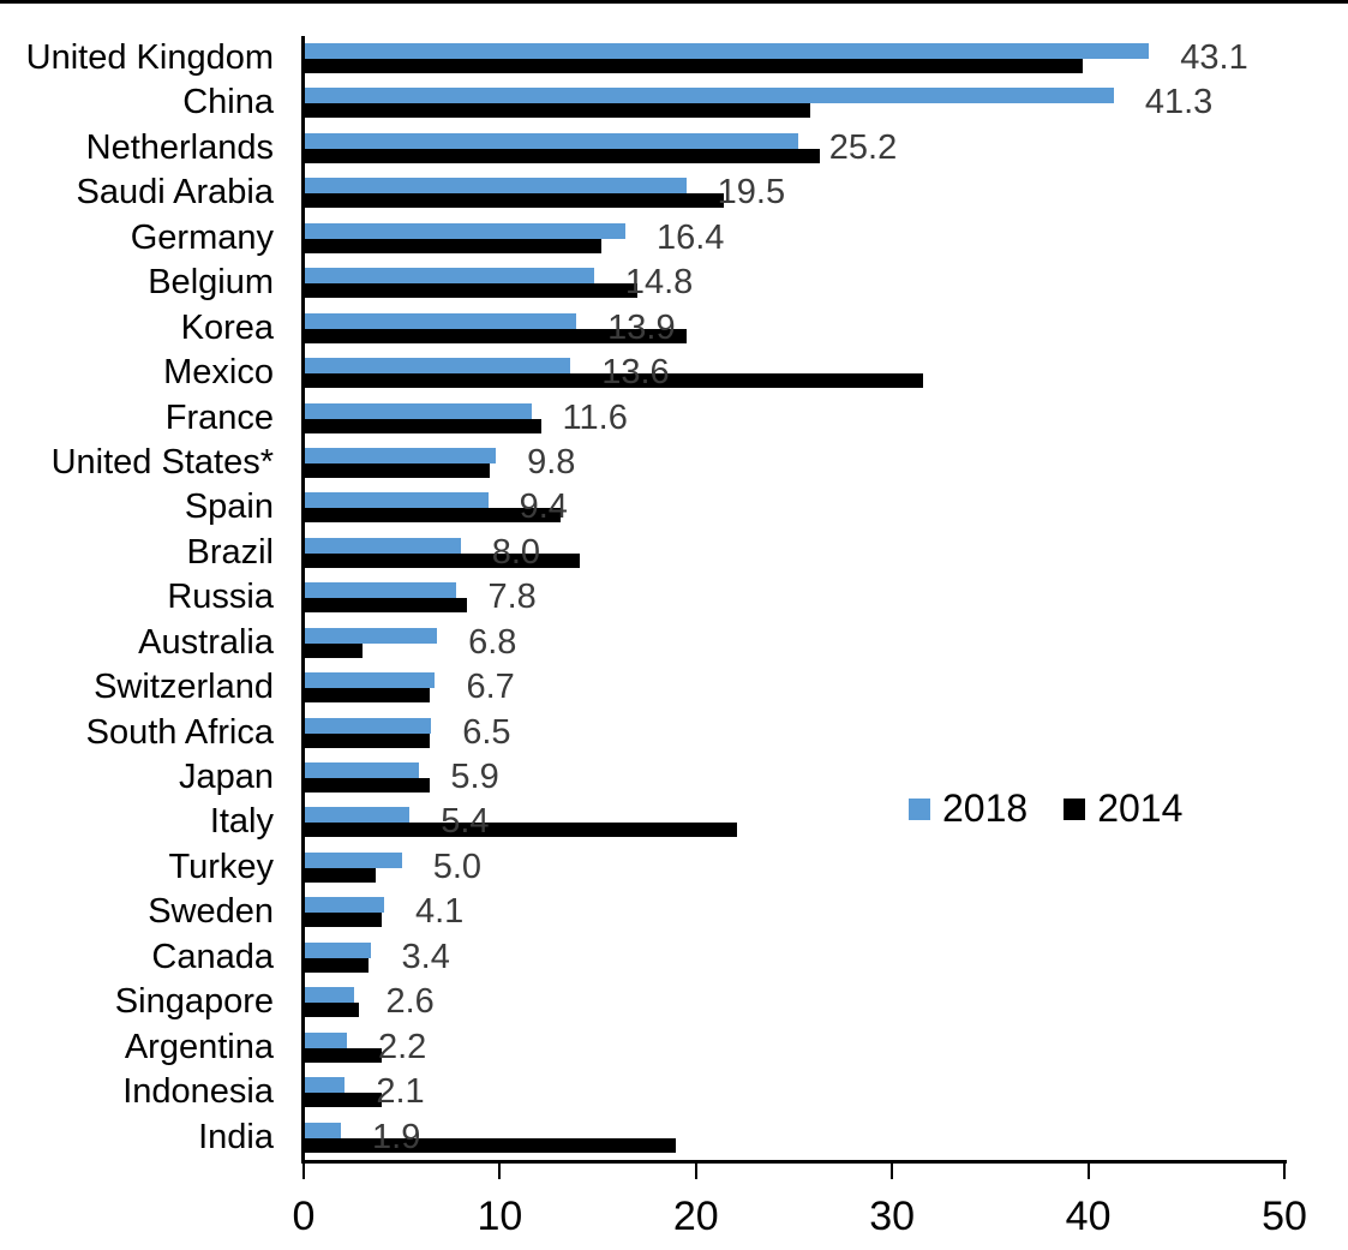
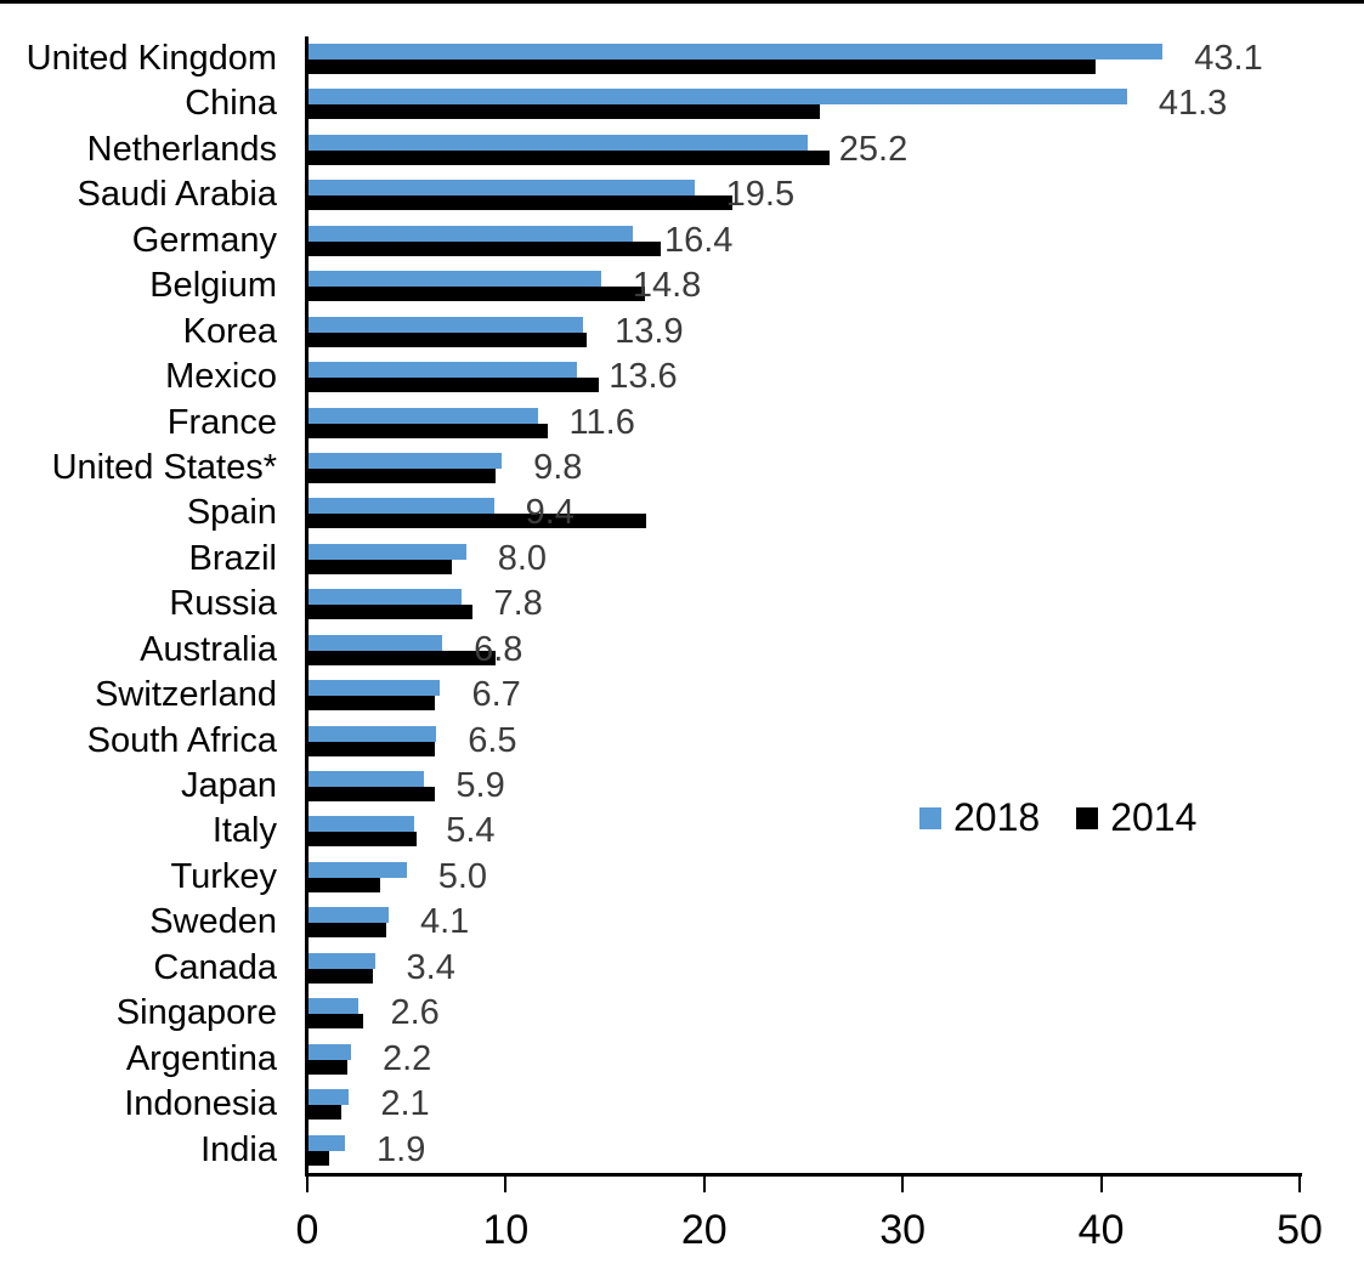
2014/Germany: 15.2 -> 17.8
2014/Korea: 19.5 -> 14.1
2014/Mexico: 31.6 -> 14.7
2014/Spain: 13.1 -> 17.1
2014/Brazil: 14.1 -> 7.3
2014/Australia: 3.0 -> 9.5
2014/Italy: 22.1 -> 5.5
2014/Argentina: 4.0 -> 2.0
2014/Indonesia: 4.0 -> 1.7
2014/India: 19.0 -> 1.1
